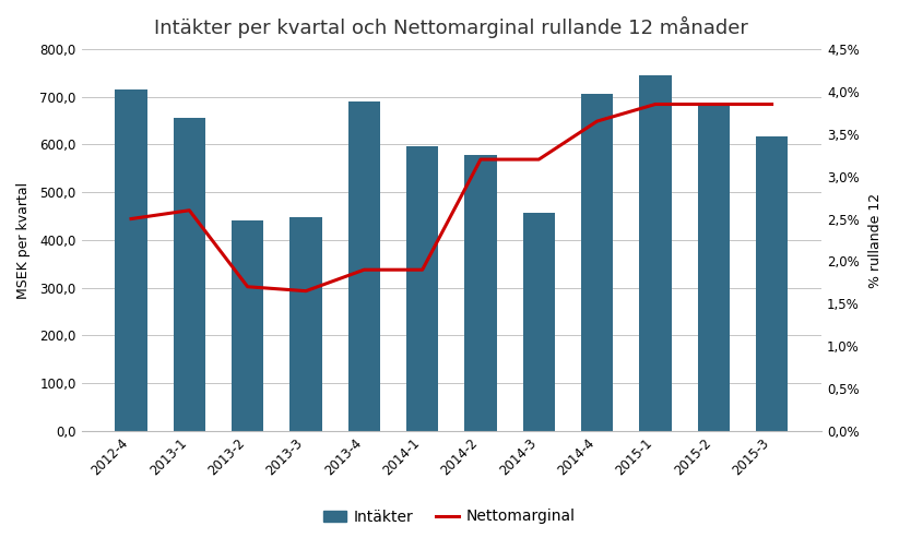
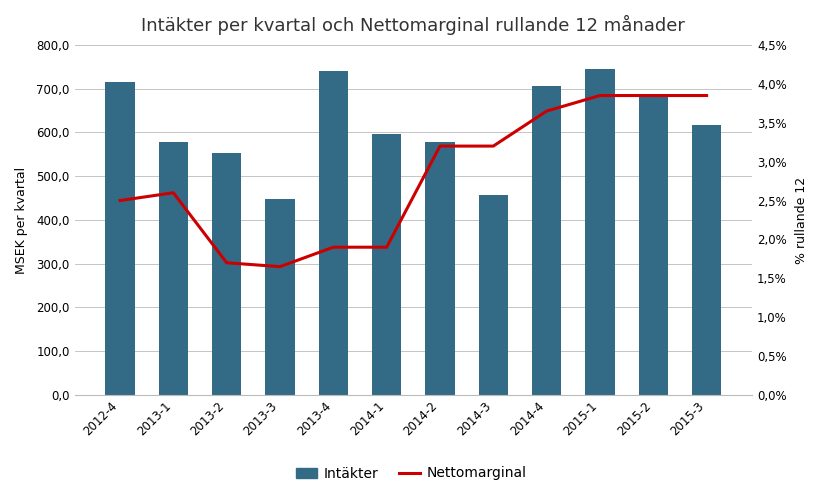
Intäkter/2013-1: 655 -> 578
Intäkter/2013-2: 440 -> 553
Intäkter/2013-4: 690 -> 740
